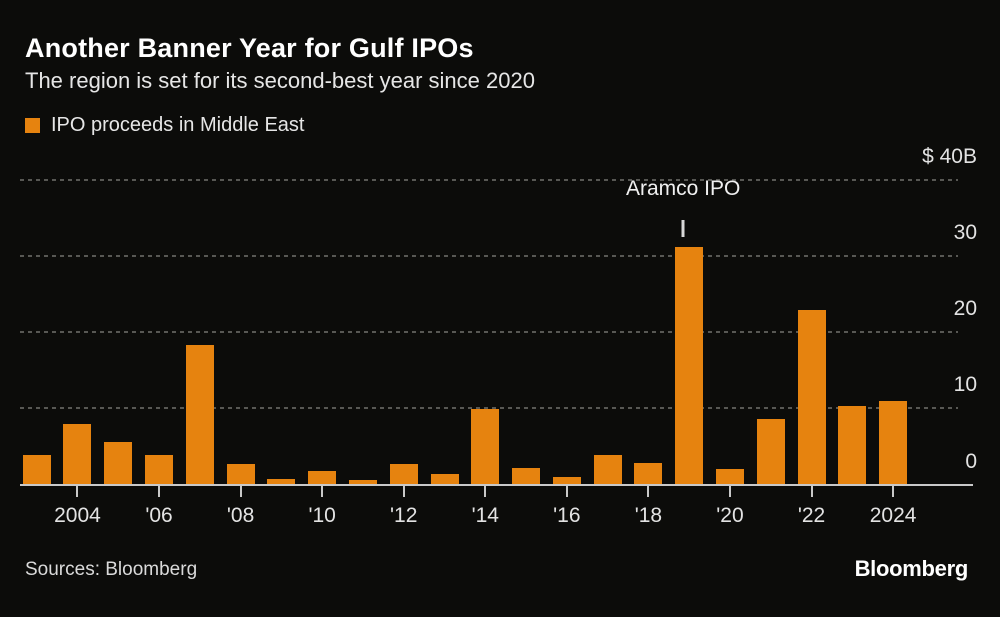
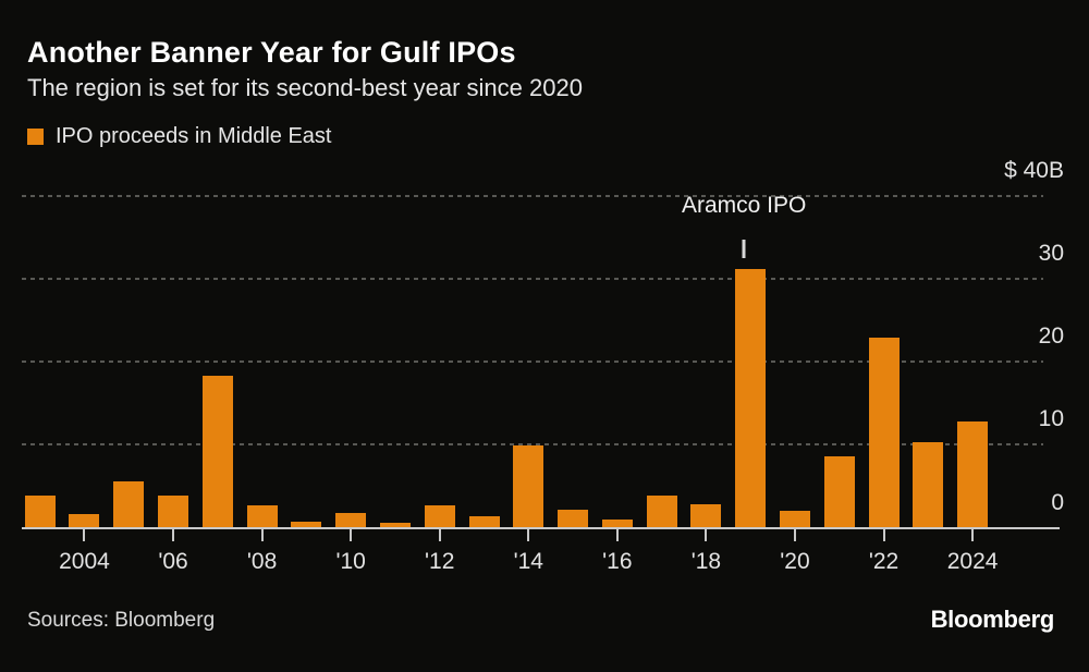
2004: 8 -> 2
2024: 11 -> 13
